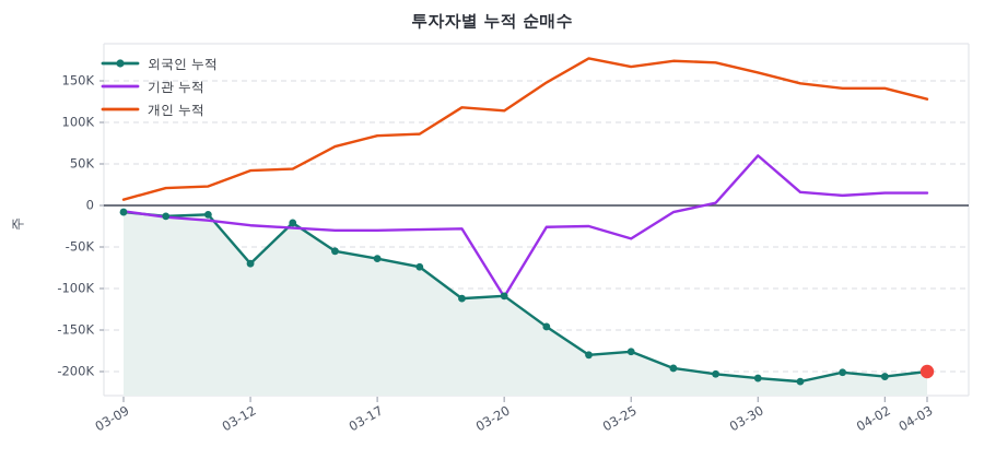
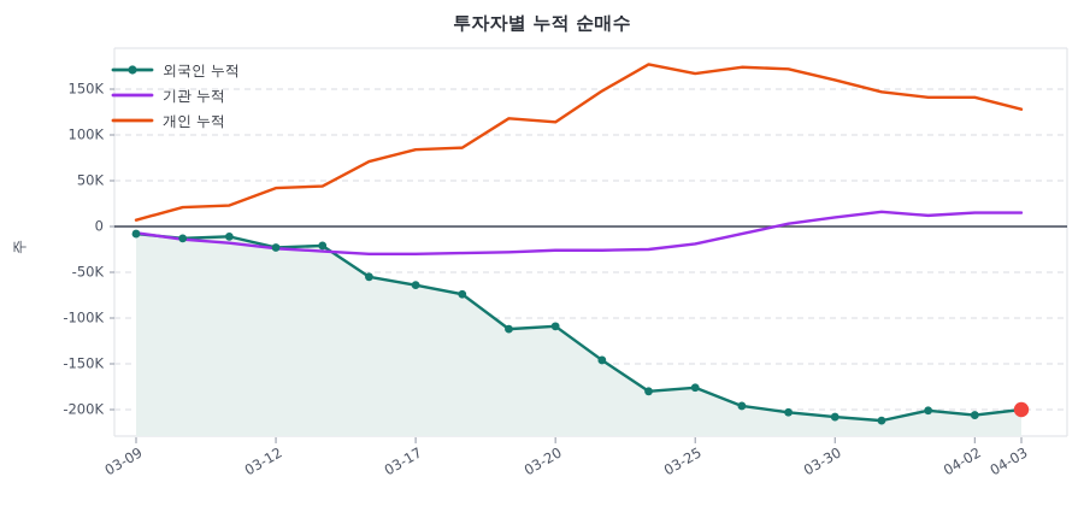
외국인 누적/03-12: -70K -> -20K
기관 누적/03-20: -110K -> -30K
기관 누적/03-25: -40K -> -20K
기관 누적/03-30: 60K -> 10K
